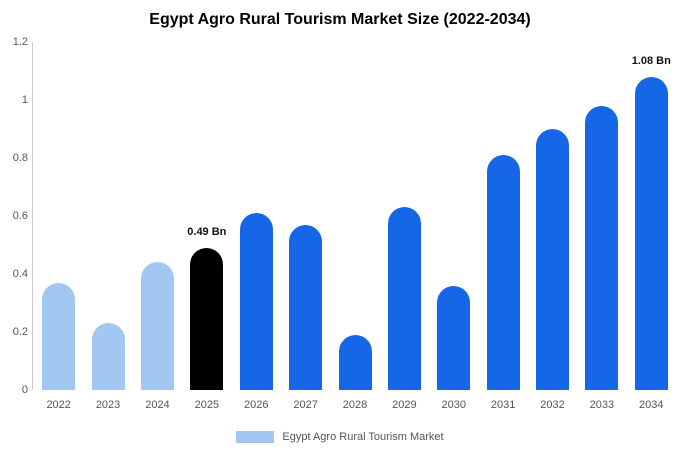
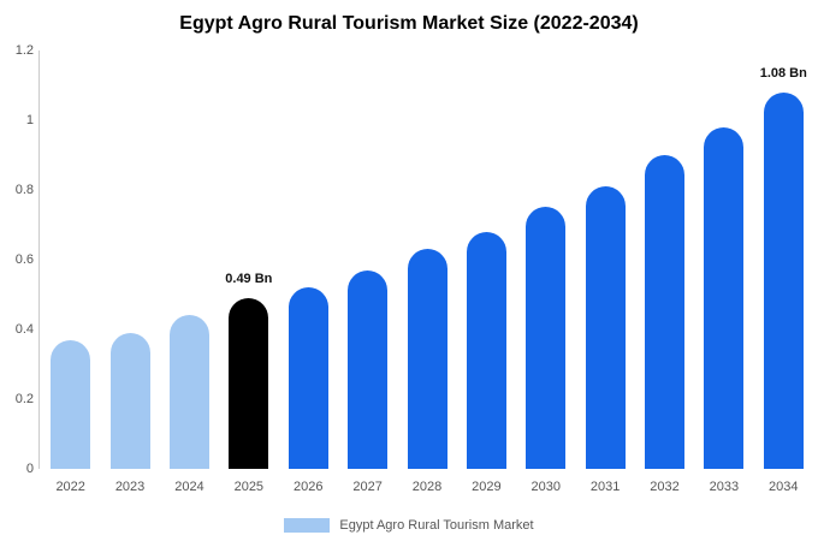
2023: 0.23 -> 0.39
2026: 0.61 -> 0.52
2028: 0.19 -> 0.63
2029: 0.63 -> 0.68
2030: 0.36 -> 0.75
